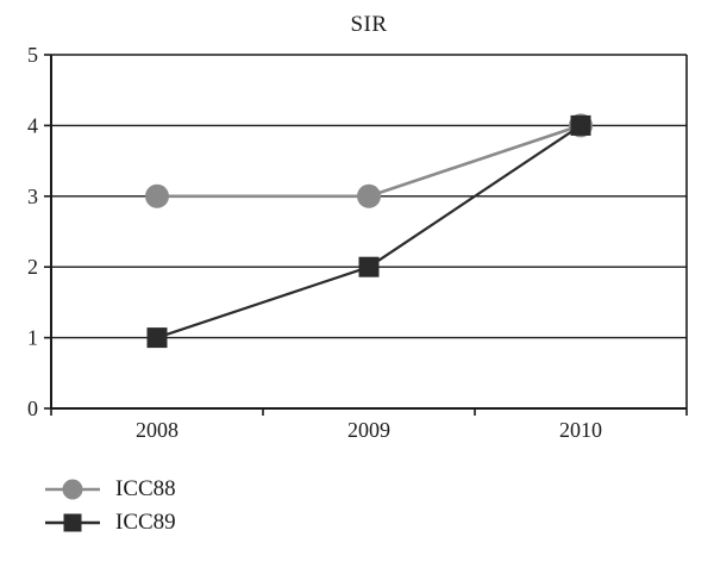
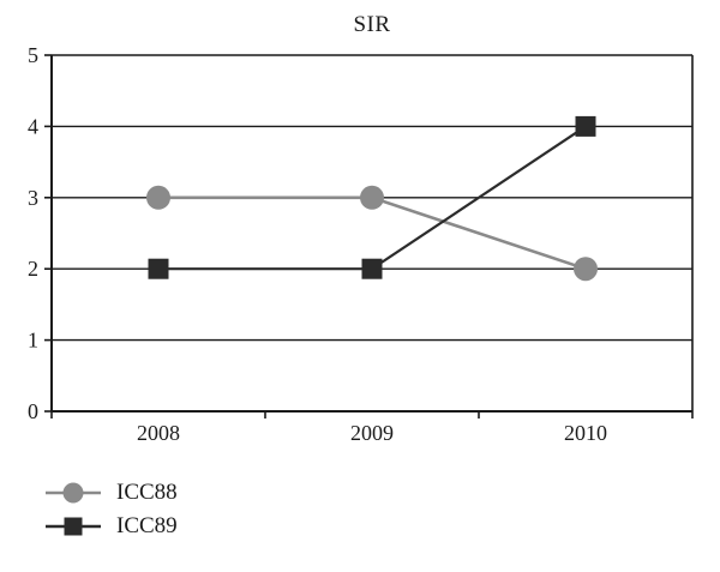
ICC89/2008: 1 -> 2
ICC88/2010: 4 -> 2
